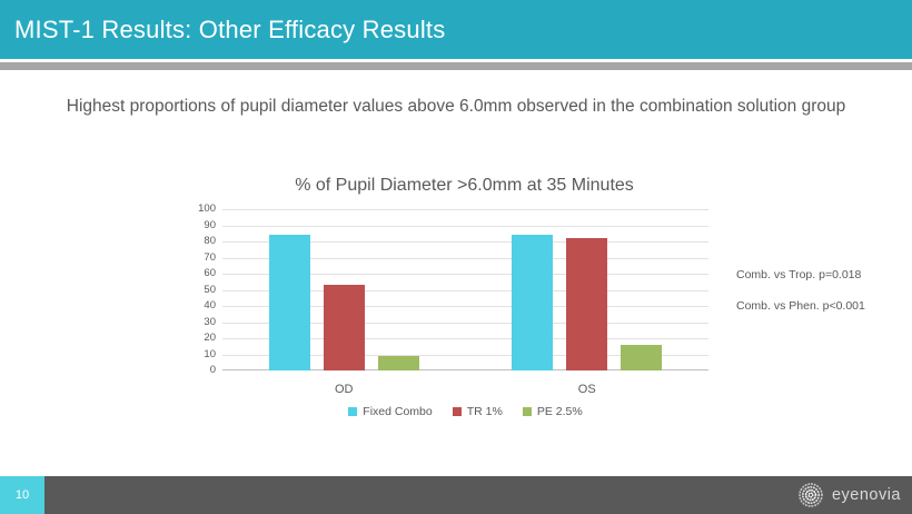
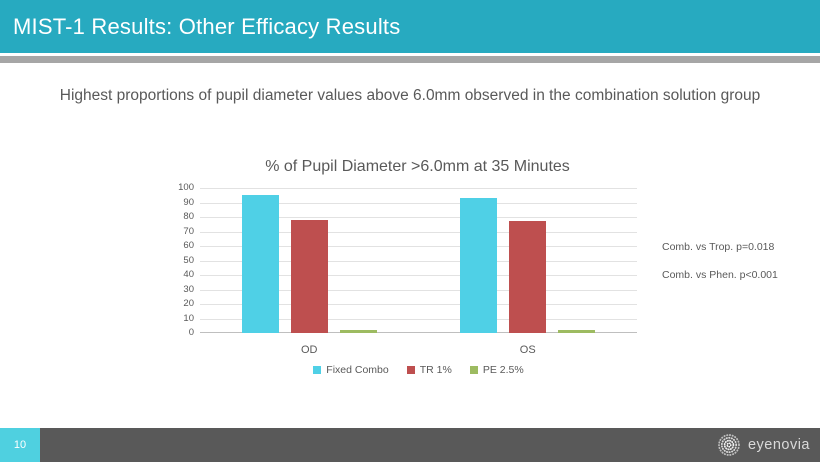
Fixed Combo/OD: 84 -> 95
TR 1%/OD: 53 -> 78
PE 2.5%/OD: 9 -> 2
Fixed Combo/OS: 84 -> 93
TR 1%/OS: 82 -> 77
PE 2.5%/OS: 16 -> 2
